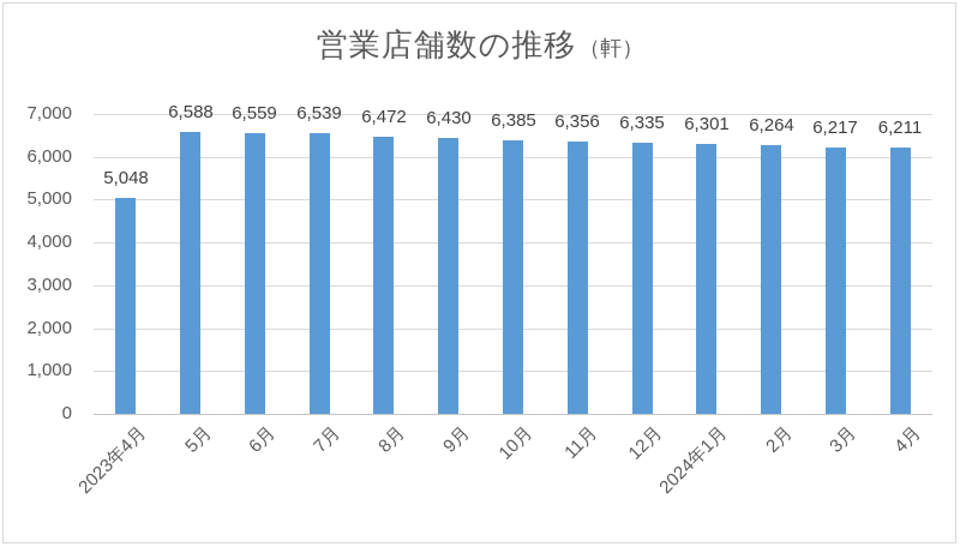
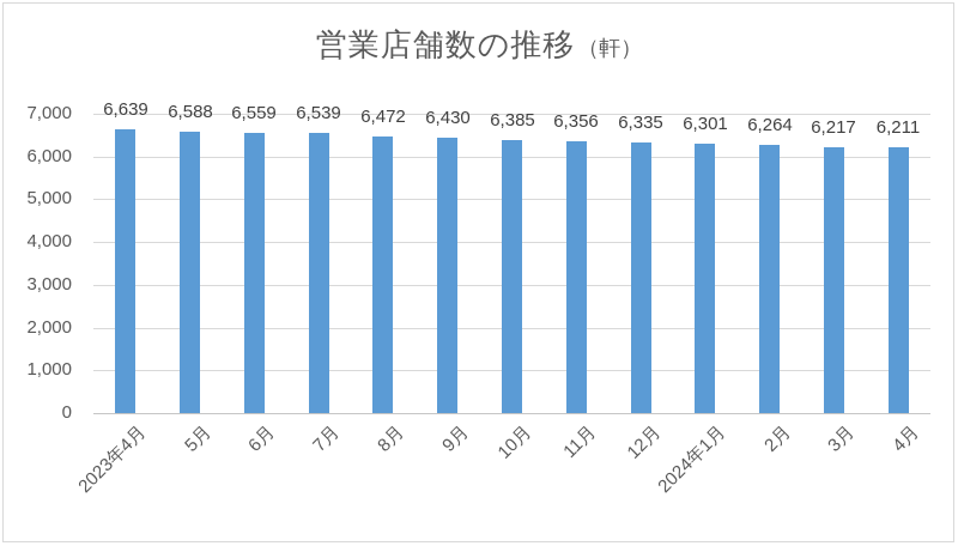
2023年4月: 5,048 -> 6,639
